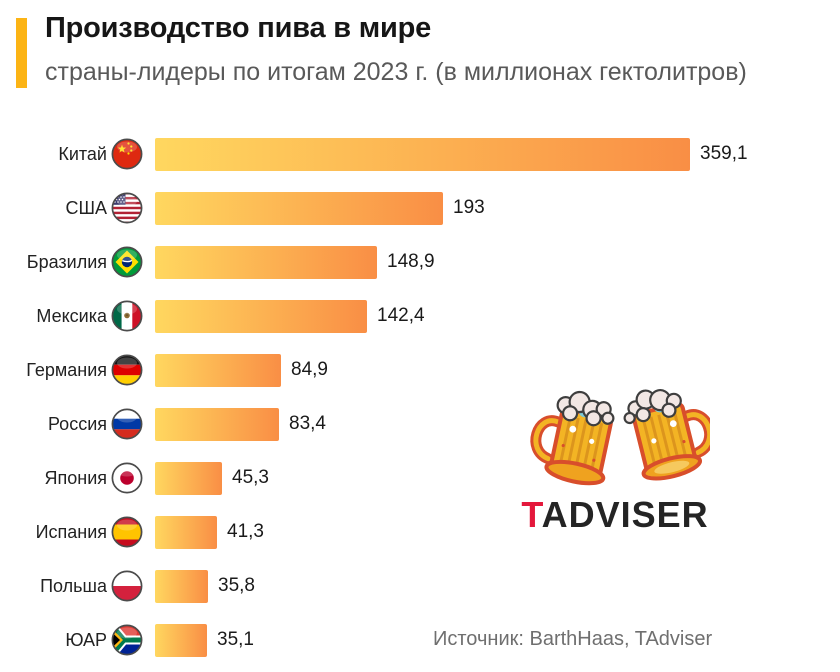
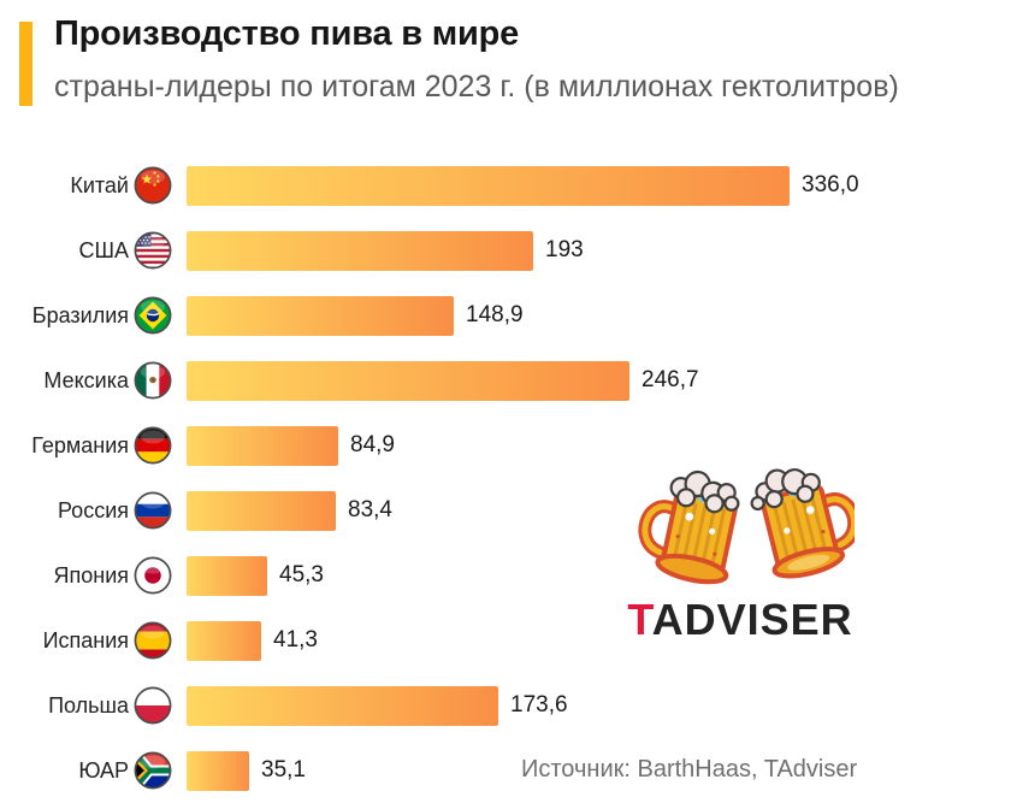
Китай: 359,1 -> 336,0
Мексика: 142,4 -> 246,7
Польша: 35,8 -> 173,6
